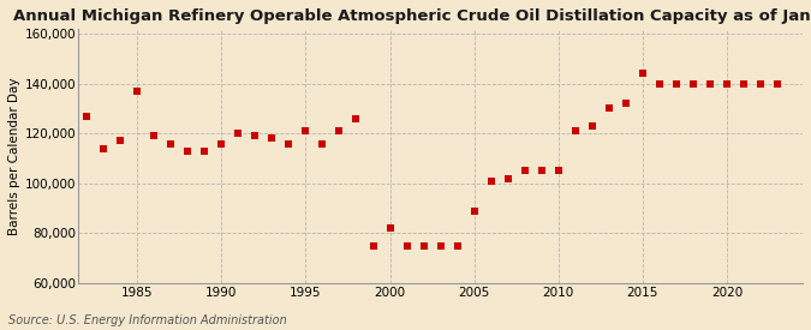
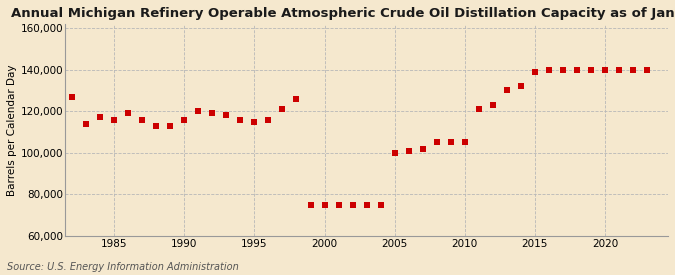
1985: 137,000 -> 116,000
1995: 121,000 -> 115,000
2000: 82,000 -> 75,000
2005: 89,000 -> 100,000
2015: 144,000 -> 139,000
